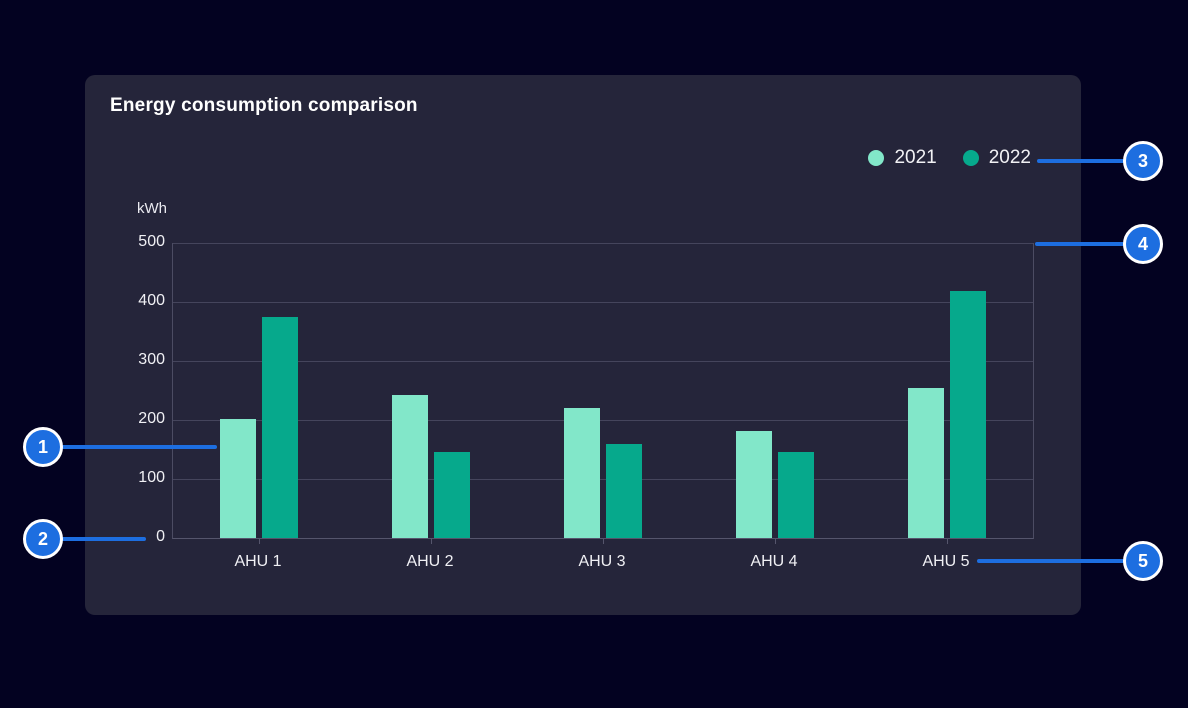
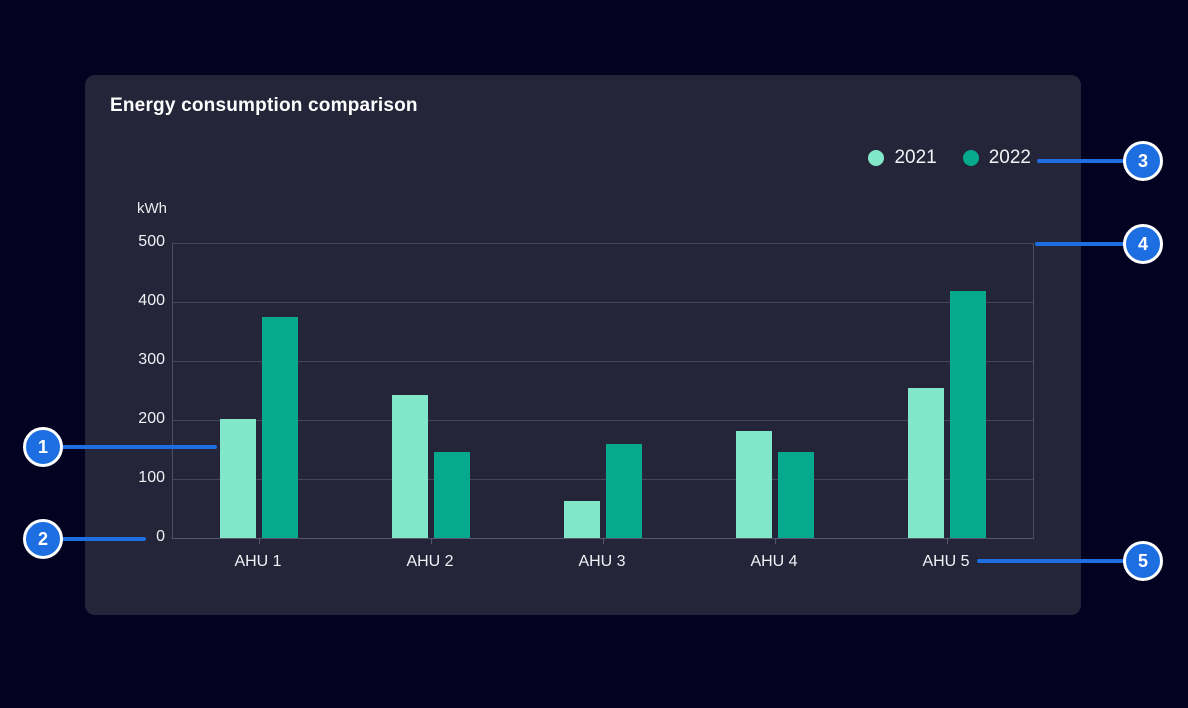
2021/AHU 3: 220 -> 60
